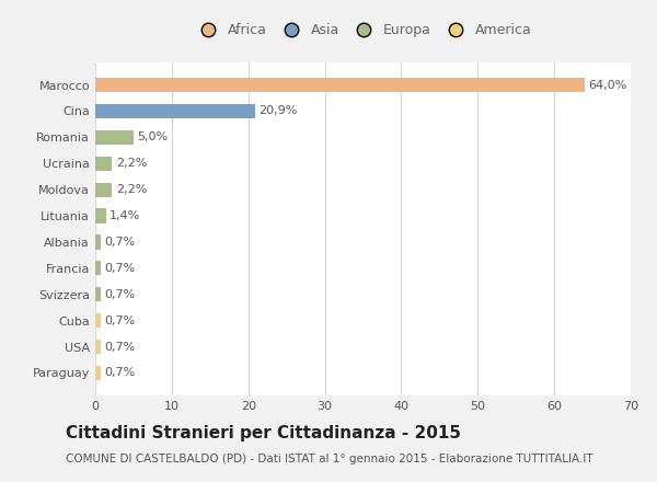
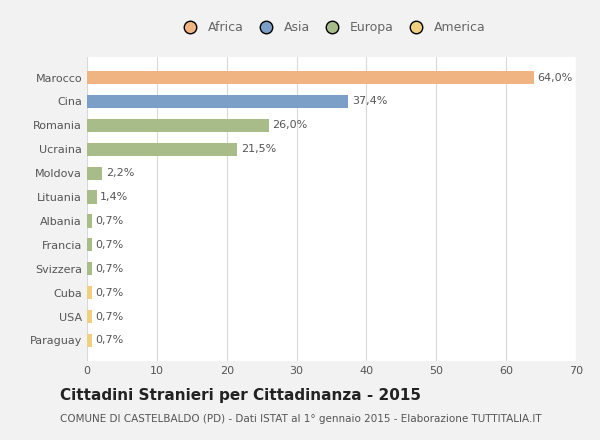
Cina: 20,9% -> 37,4%
Romania: 5,0% -> 26,0%
Ucraina: 2,2% -> 21,5%
